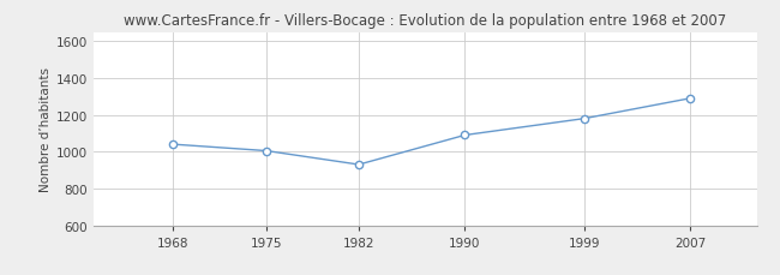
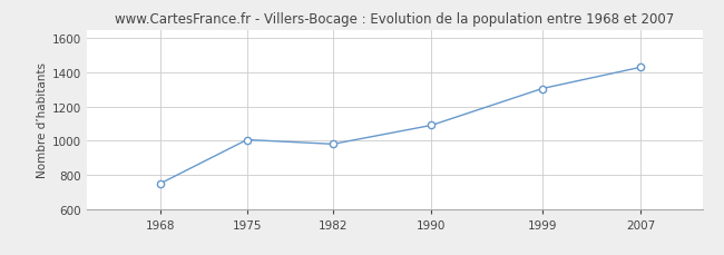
1968: 1040 -> 750
1982: 930 -> 980
1999: 1180 -> 1300
2007: 1290 -> 1430
